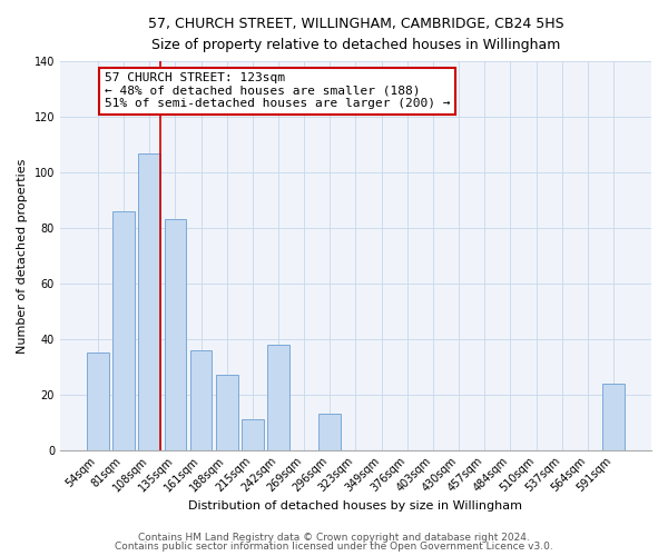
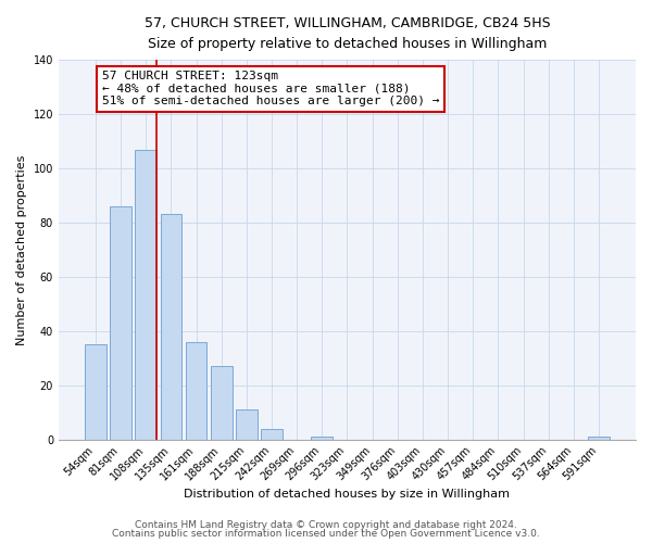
242sqm: 38 -> 4
296sqm: 13 -> 1
591sqm: 24 -> 1
